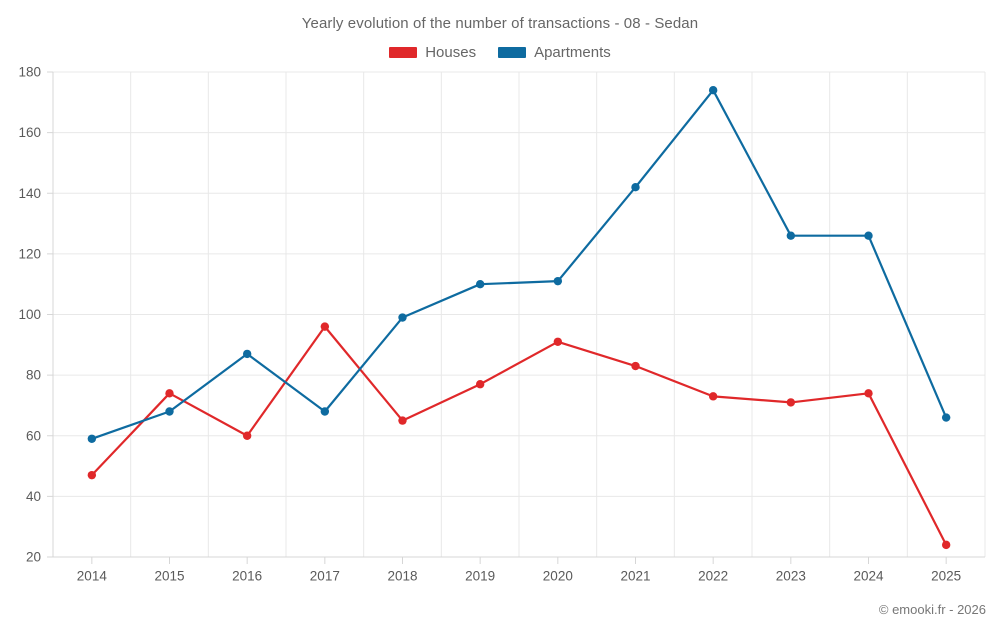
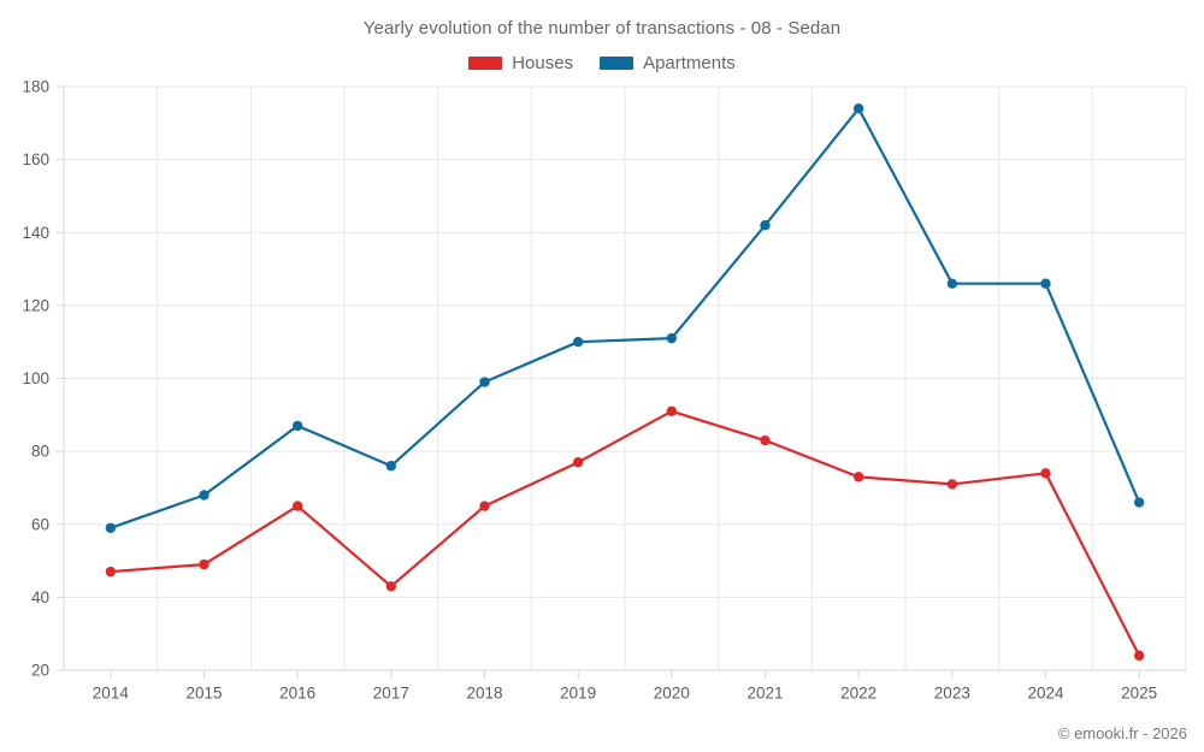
Houses/2015: 74 -> 49
Houses/2016: 60 -> 65
Houses/2017: 96 -> 43
Apartments/2017: 68 -> 76
